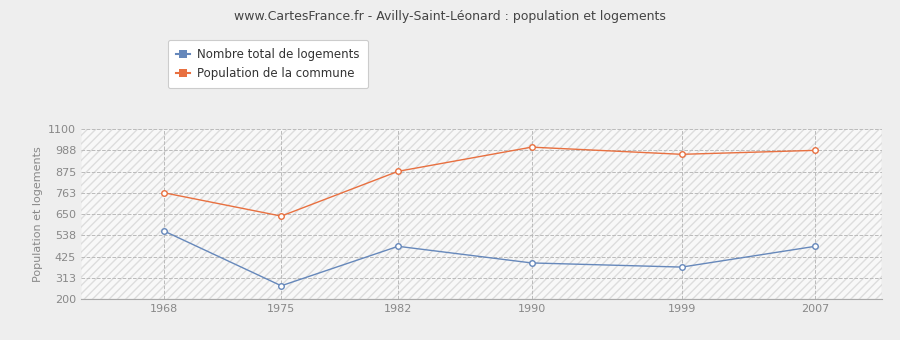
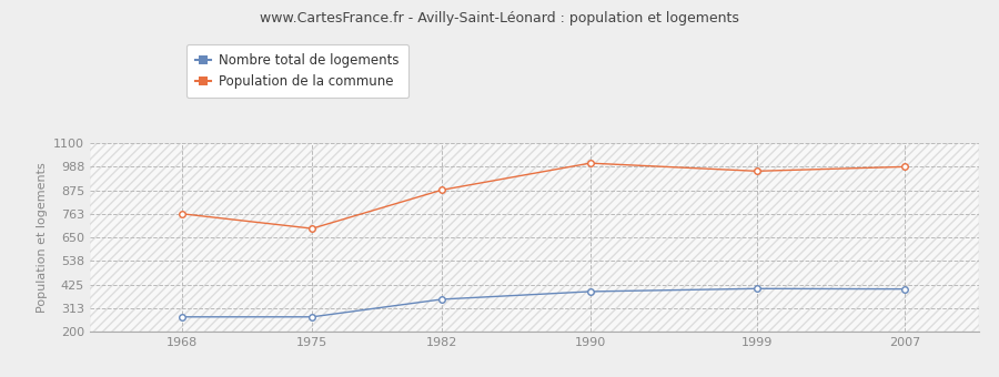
Nombre total de logements/1968: 560 -> 270
Population de la commune/1975: 640 -> 690
Nombre total de logements/1982: 480 -> 360
Nombre total de logements/1999: 370 -> 410
Nombre total de logements/2007: 480 -> 400
